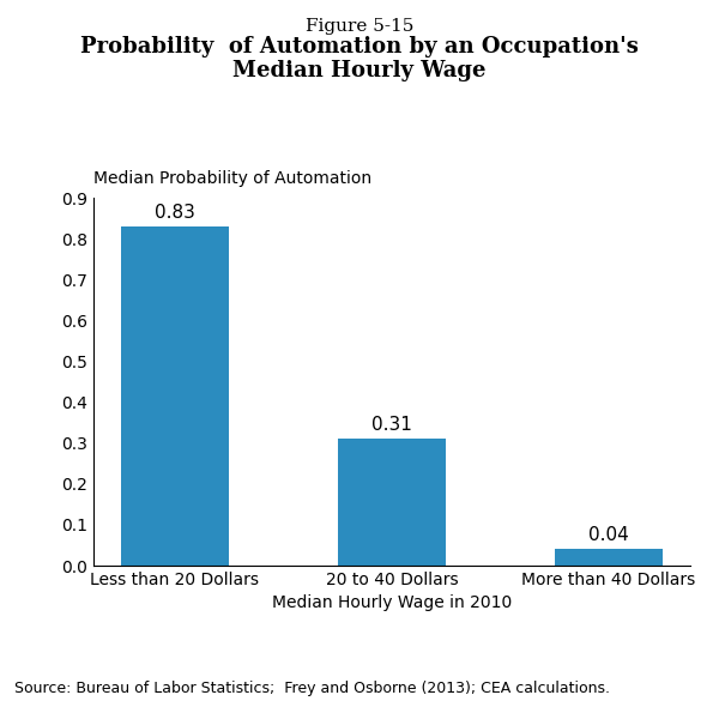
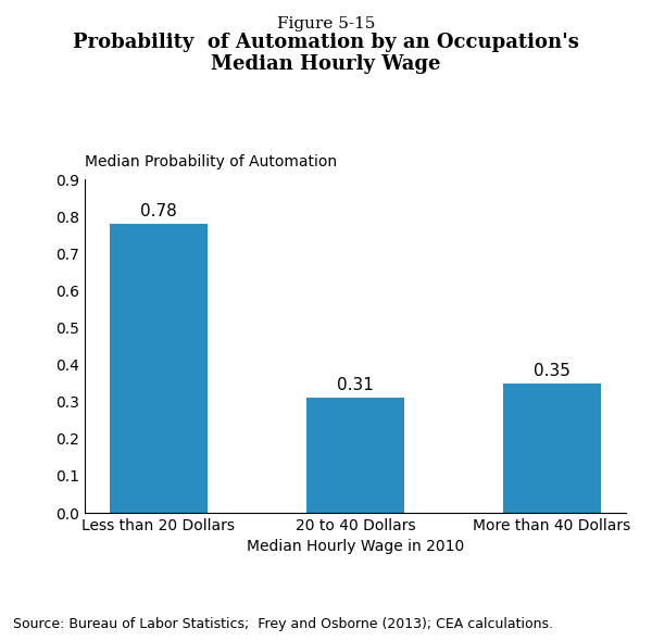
Less than 20 Dollars: 0.83 -> 0.78
More than 40 Dollars: 0.04 -> 0.35
